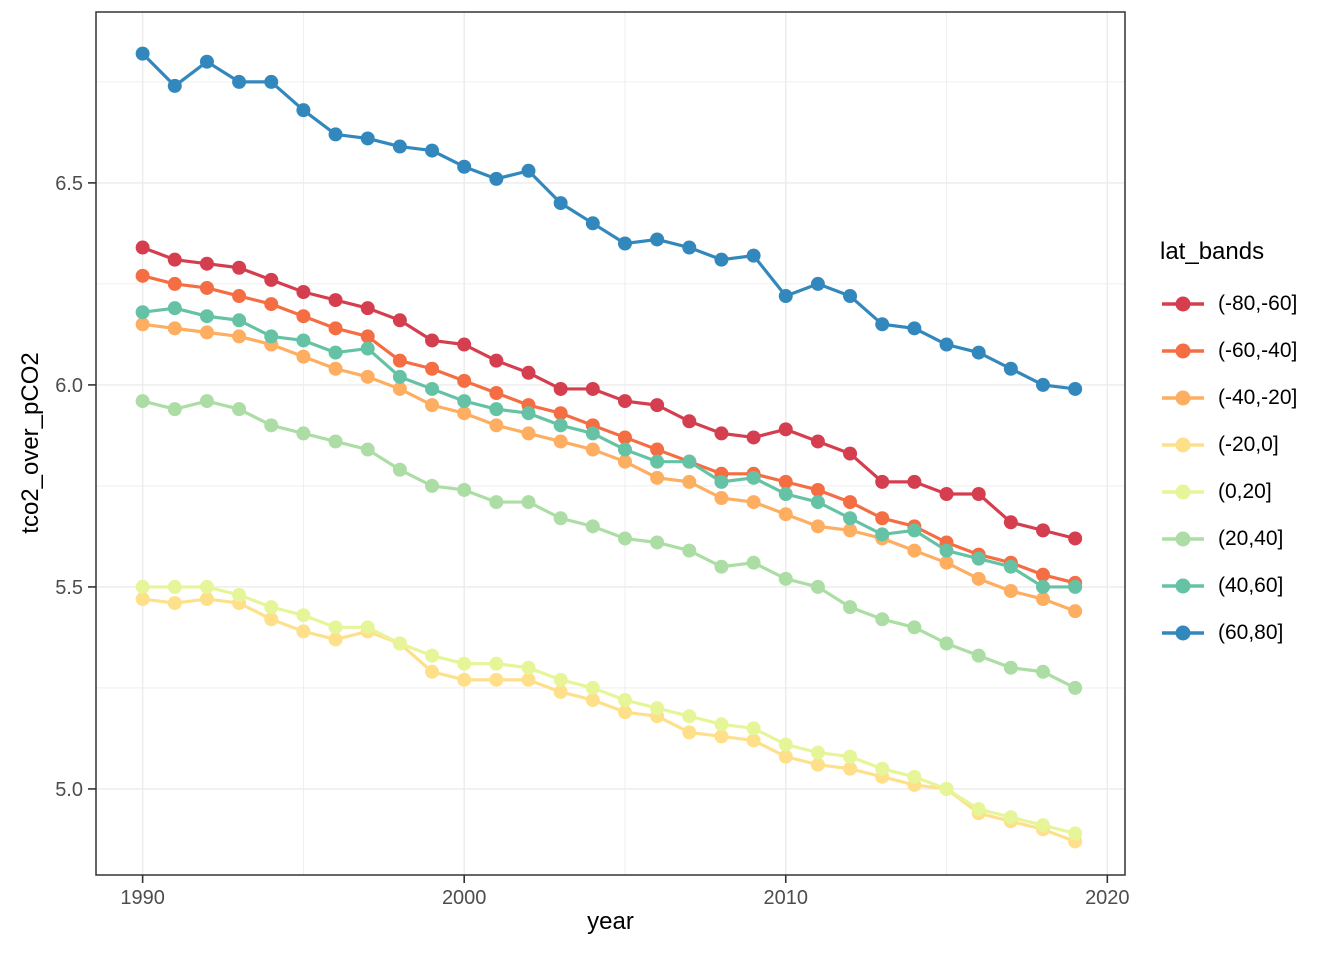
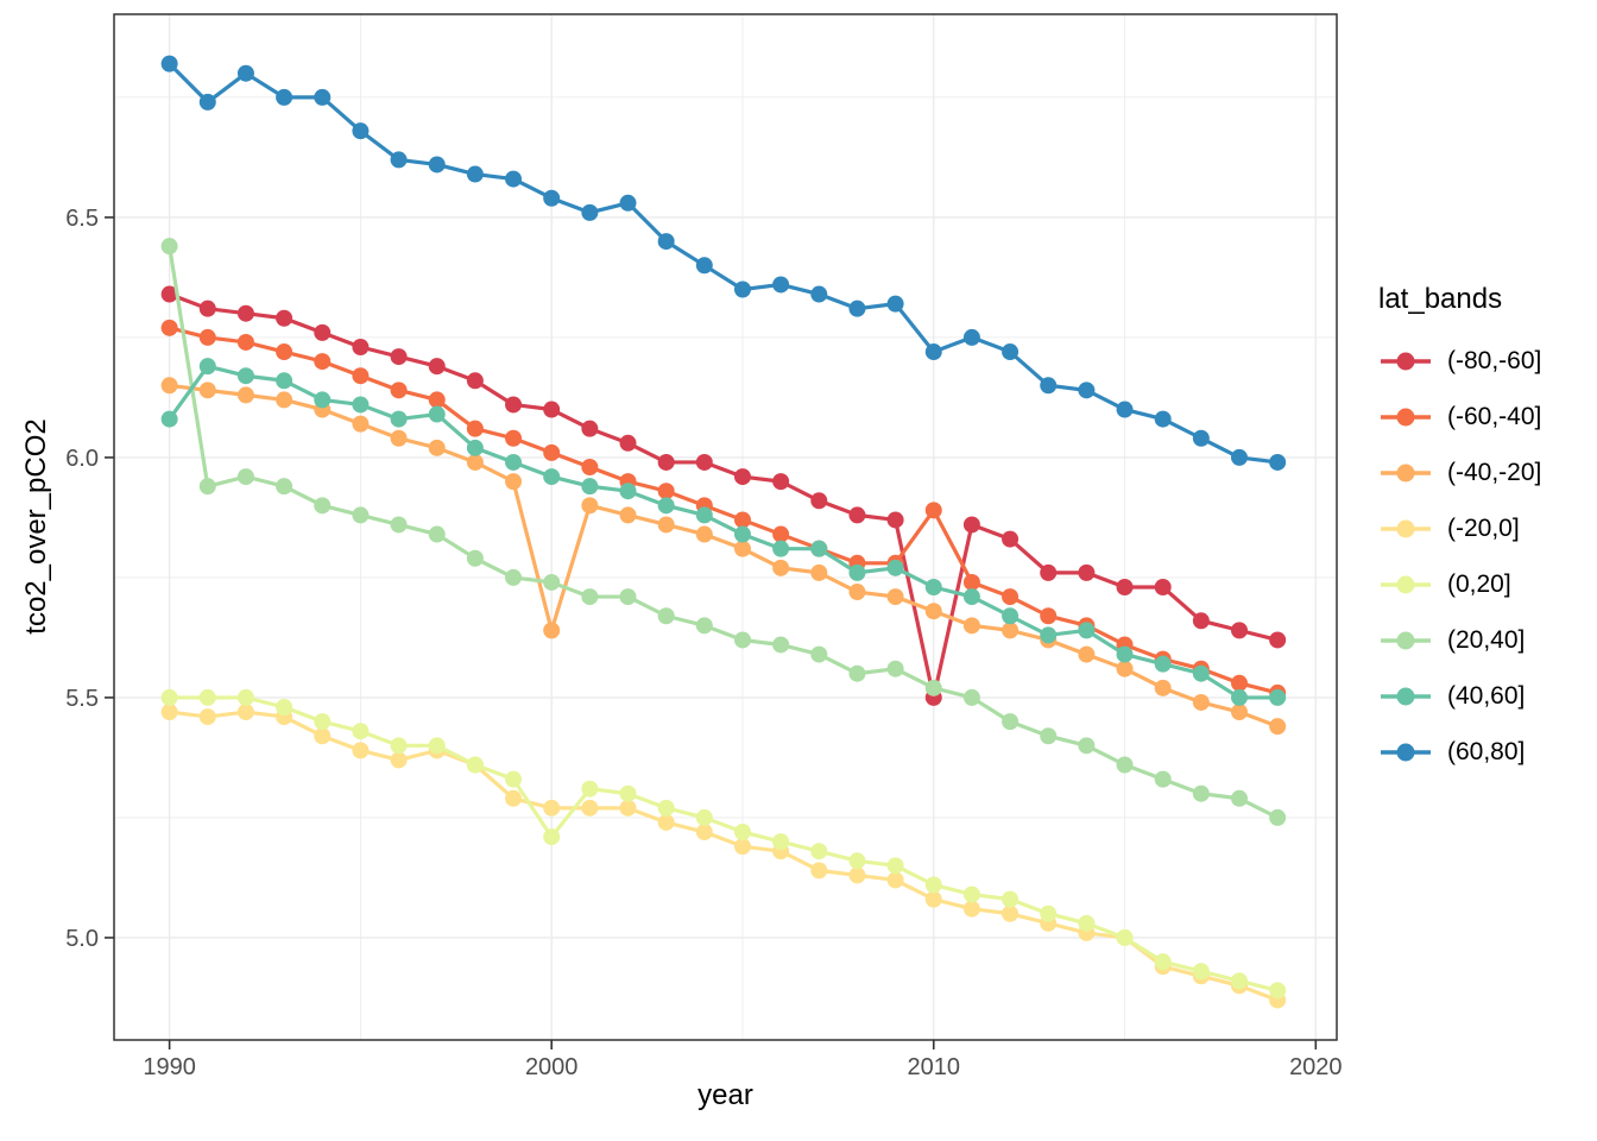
(20,40]/1990: 5.96 -> 6.44
(40,60]/1990: 6.18 -> 6.08
(-40,-20]/2000: 5.93 -> 5.64
(0,20]/2000: 5.31 -> 5.21
(-80,-60]/2010: 5.89 -> 5.50
(-60,-40]/2010: 5.76 -> 5.89
